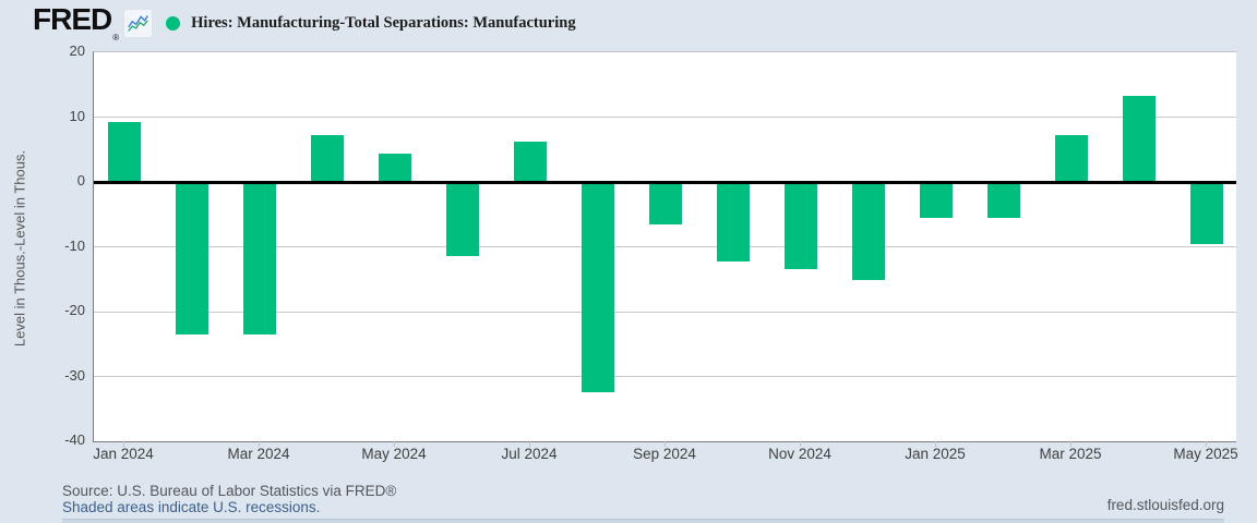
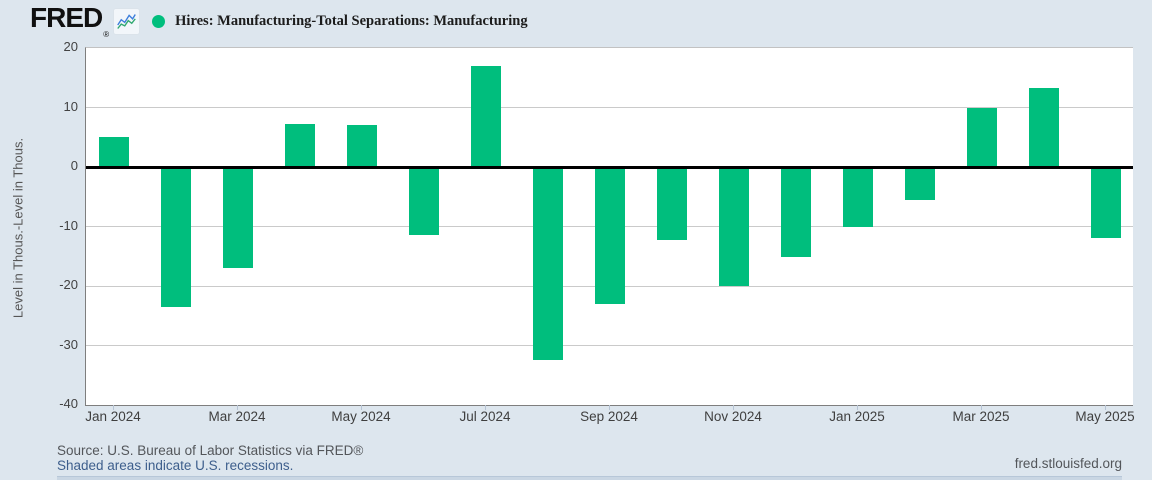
Jan 2024: 9 -> 5
Mar 2024: -24 -> -17
May 2024: 4 -> 7
Jul 2024: 6 -> 17
Sep 2024: -6 -> -23
Nov 2024: -13 -> -20
Jan 2025: -6 -> -10
Mar 2025: 7 -> 10
May 2025: -10 -> -12
